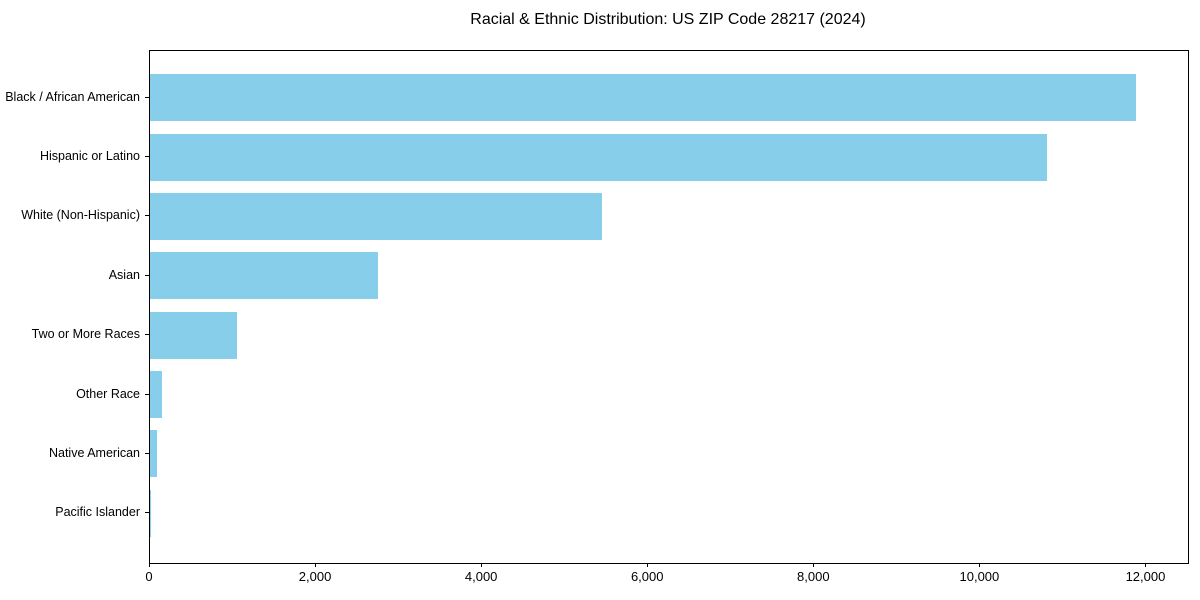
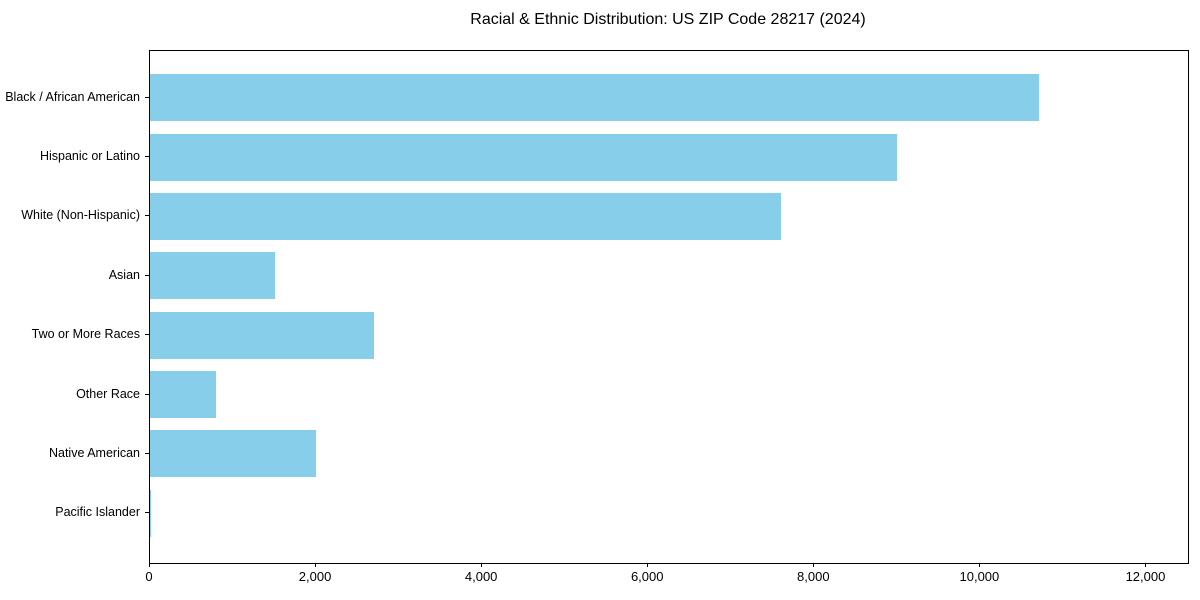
Black / African American: 11900 -> 10700
Hispanic or Latino: 10800 -> 9000
White (Non-Hispanic): 5400 -> 7600
Asian: 2700 -> 1500
Two or More Races: 1000 -> 2700
Other Race: 100 -> 800
Native American: 100 -> 2000
